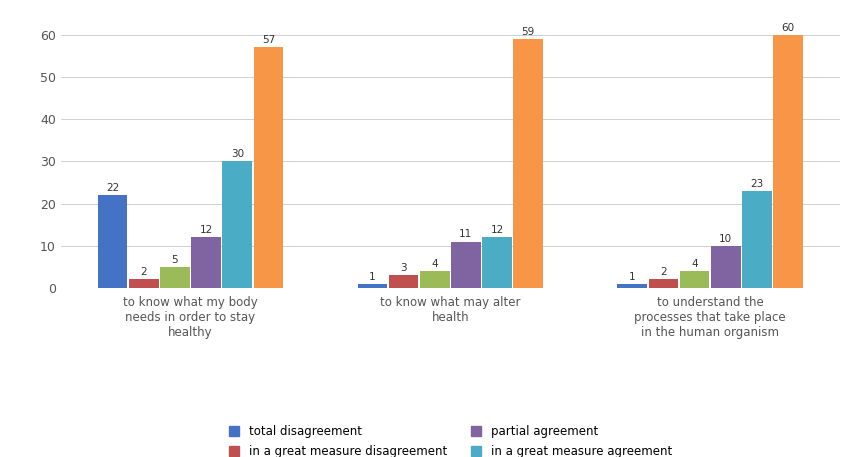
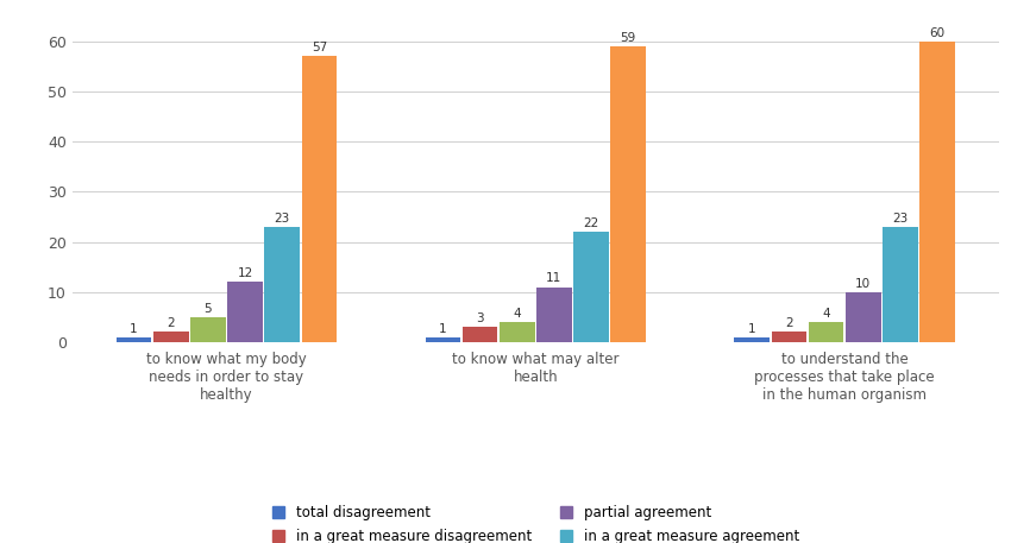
total disagreement/to know what my body needs in order to stay healthy: 22 -> 1
in a great measure agreement/to know what my body needs in order to stay healthy: 30 -> 23
in a great measure agreement/to know what may alter health: 12 -> 22
